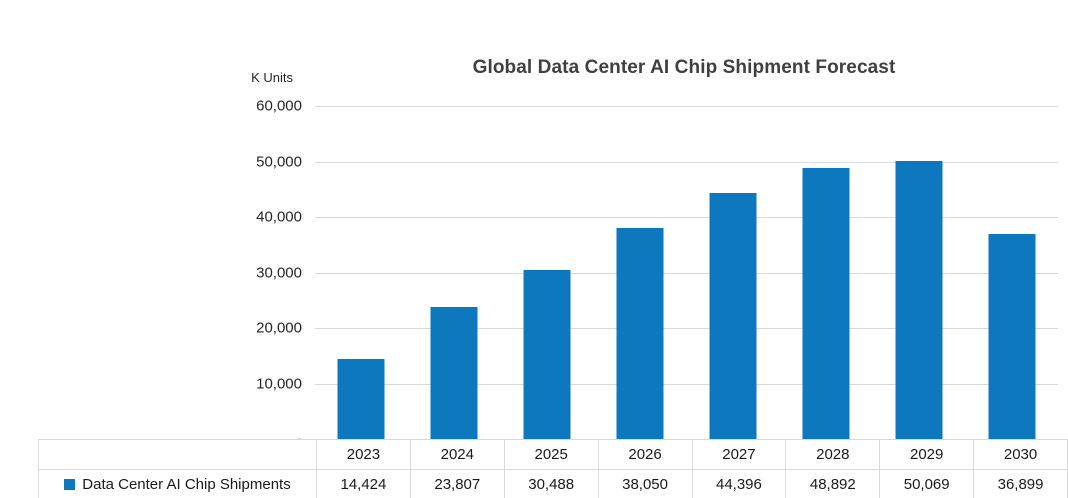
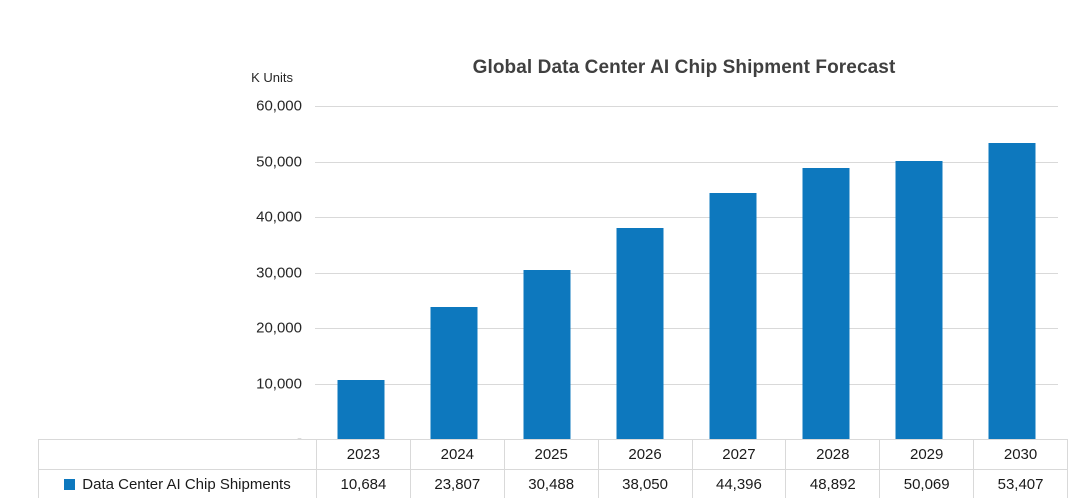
2023: 14,424 -> 10,684
2030: 36,899 -> 53,407
